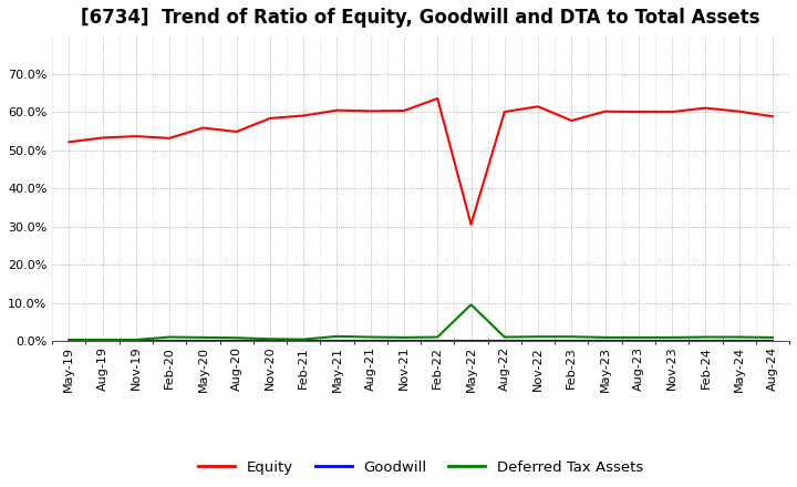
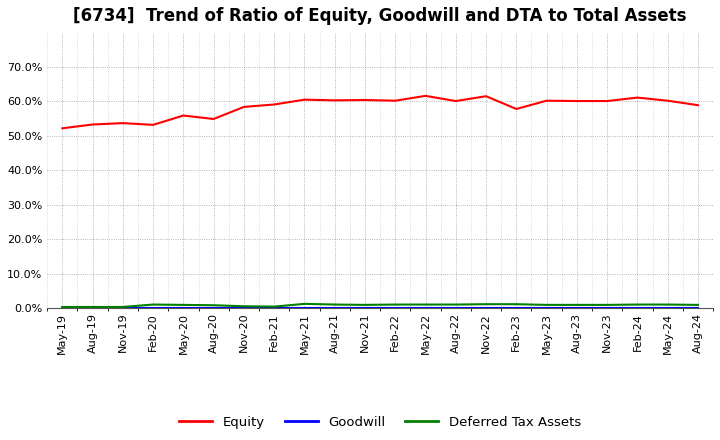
Equity/Feb-22: 63.5% -> 60.1%
Equity/May-22: 30.5% -> 61.5%
Deferred Tax Assets/May-22: 9.5% -> 1.0%
